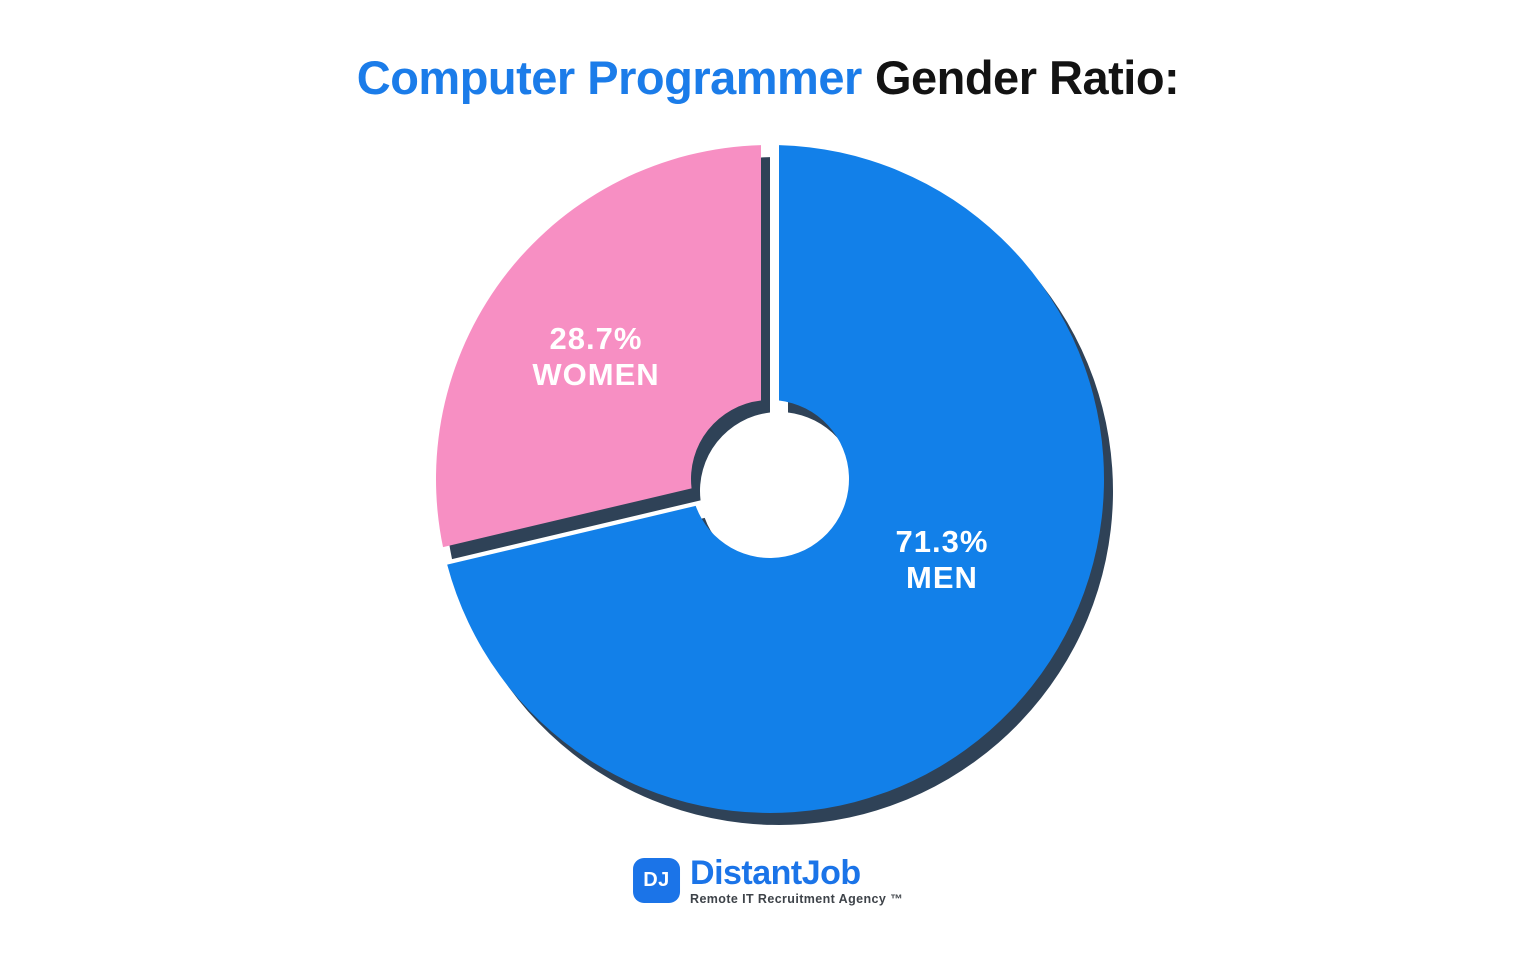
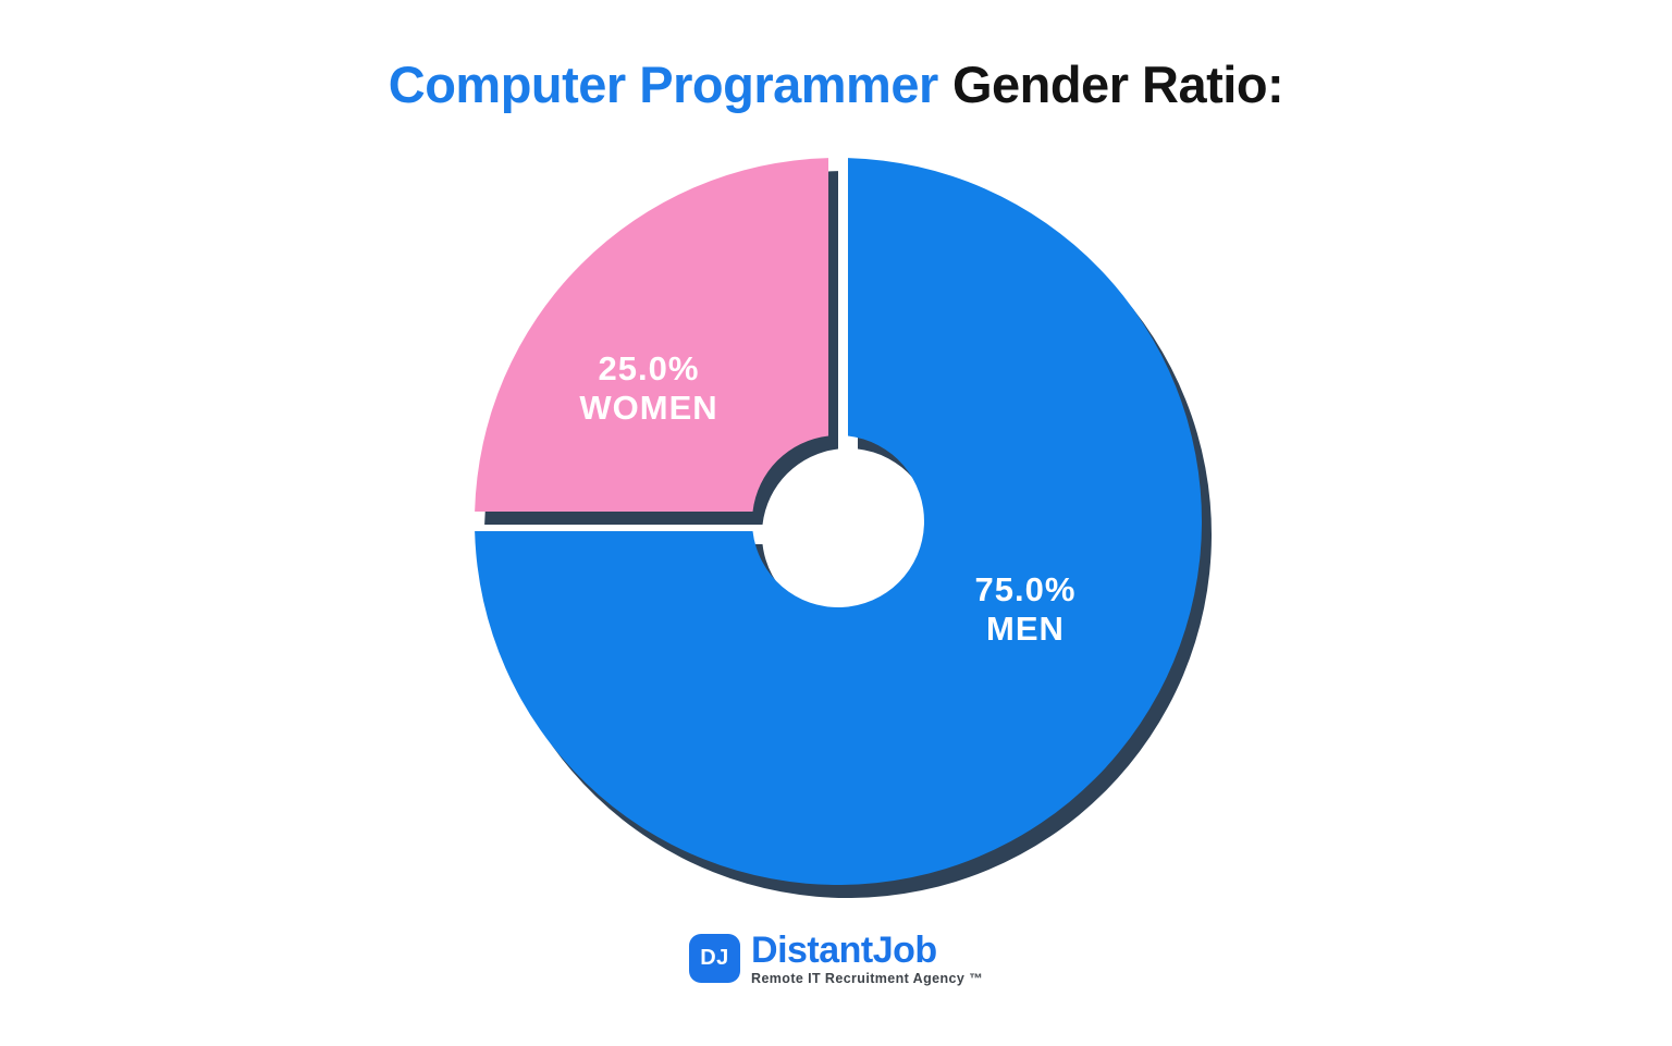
MEN: 71.3% -> 75.0%
WOMEN: 28.7% -> 25.0%
